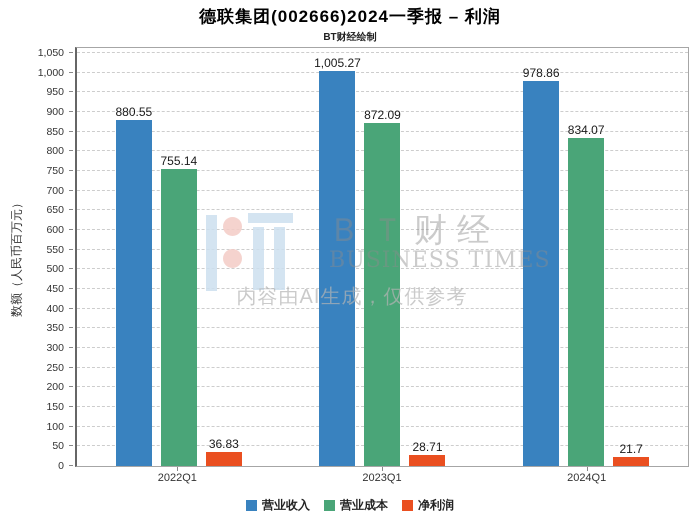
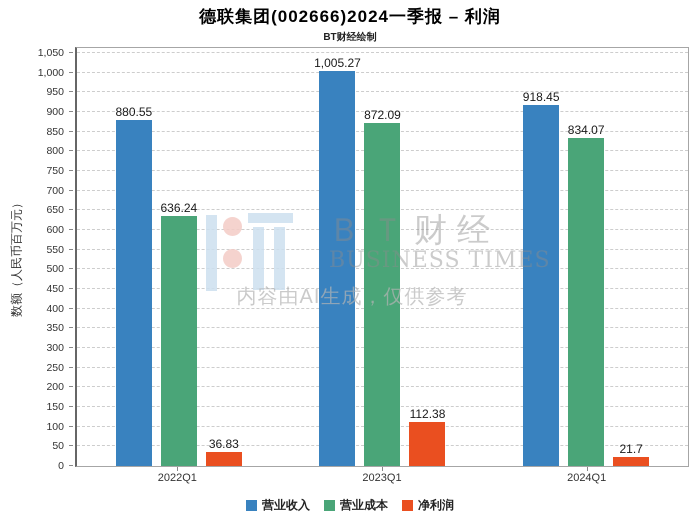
营业成本/2022Q1: 755.14 -> 636.24
净利润/2023Q1: 28.71 -> 112.38
营业收入/2024Q1: 978.86 -> 918.45
